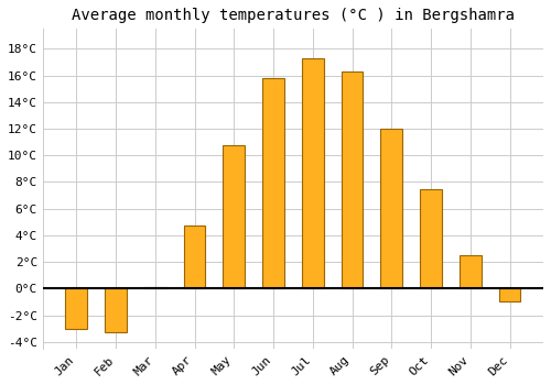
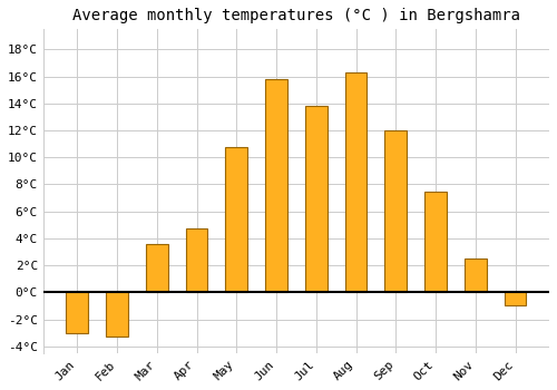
Mar: 0.1°C -> 3.6°C
Jul: 17.3°C -> 13.8°C
